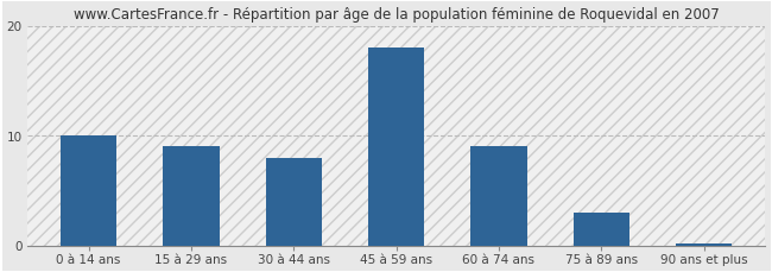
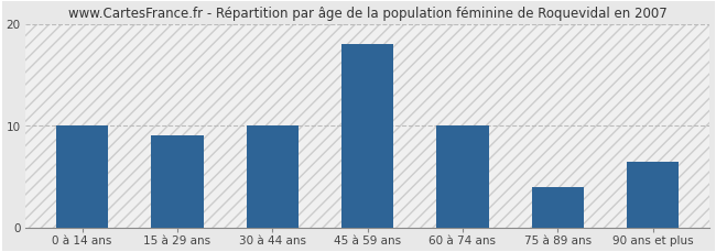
30 à 44 ans: 8.0 -> 10.0
60 à 74 ans: 9.0 -> 10.0
75 à 89 ans: 3.0 -> 4.0
90 ans et plus: 0.2 -> 6.4
